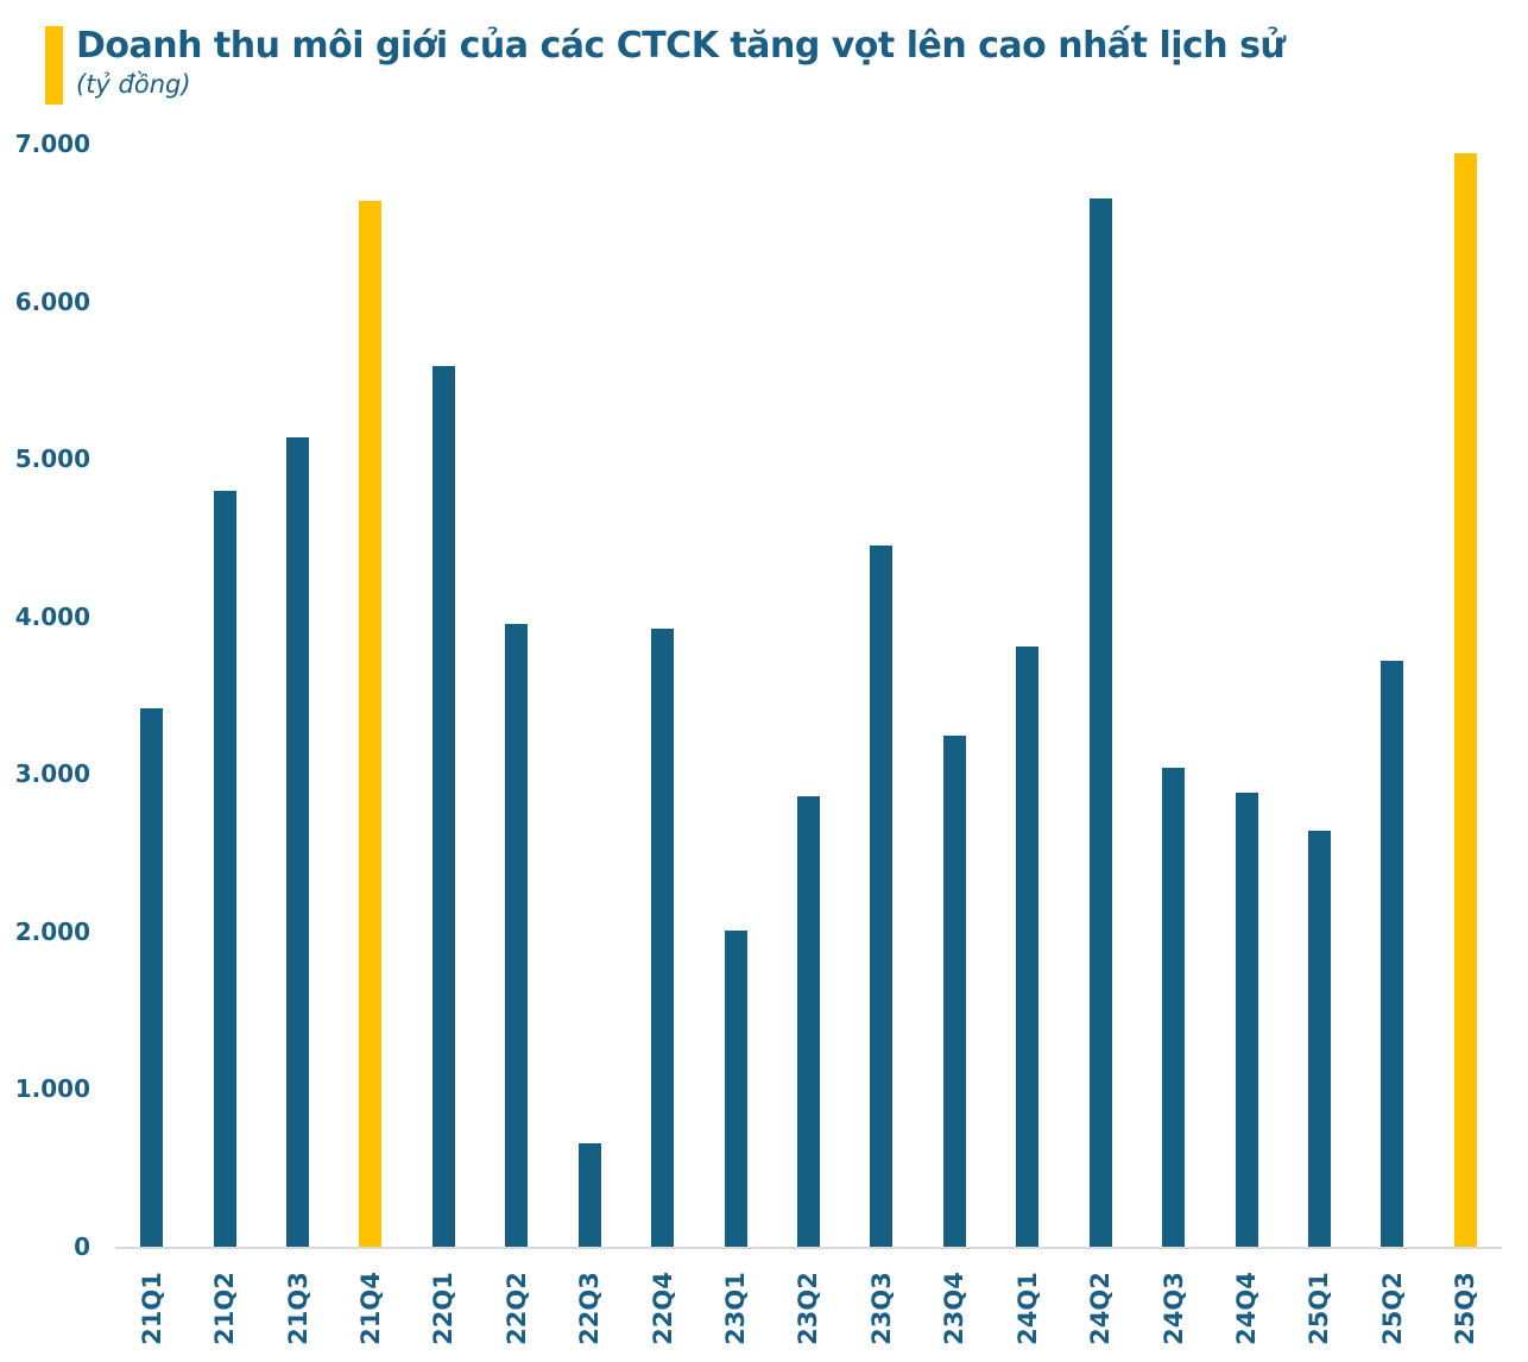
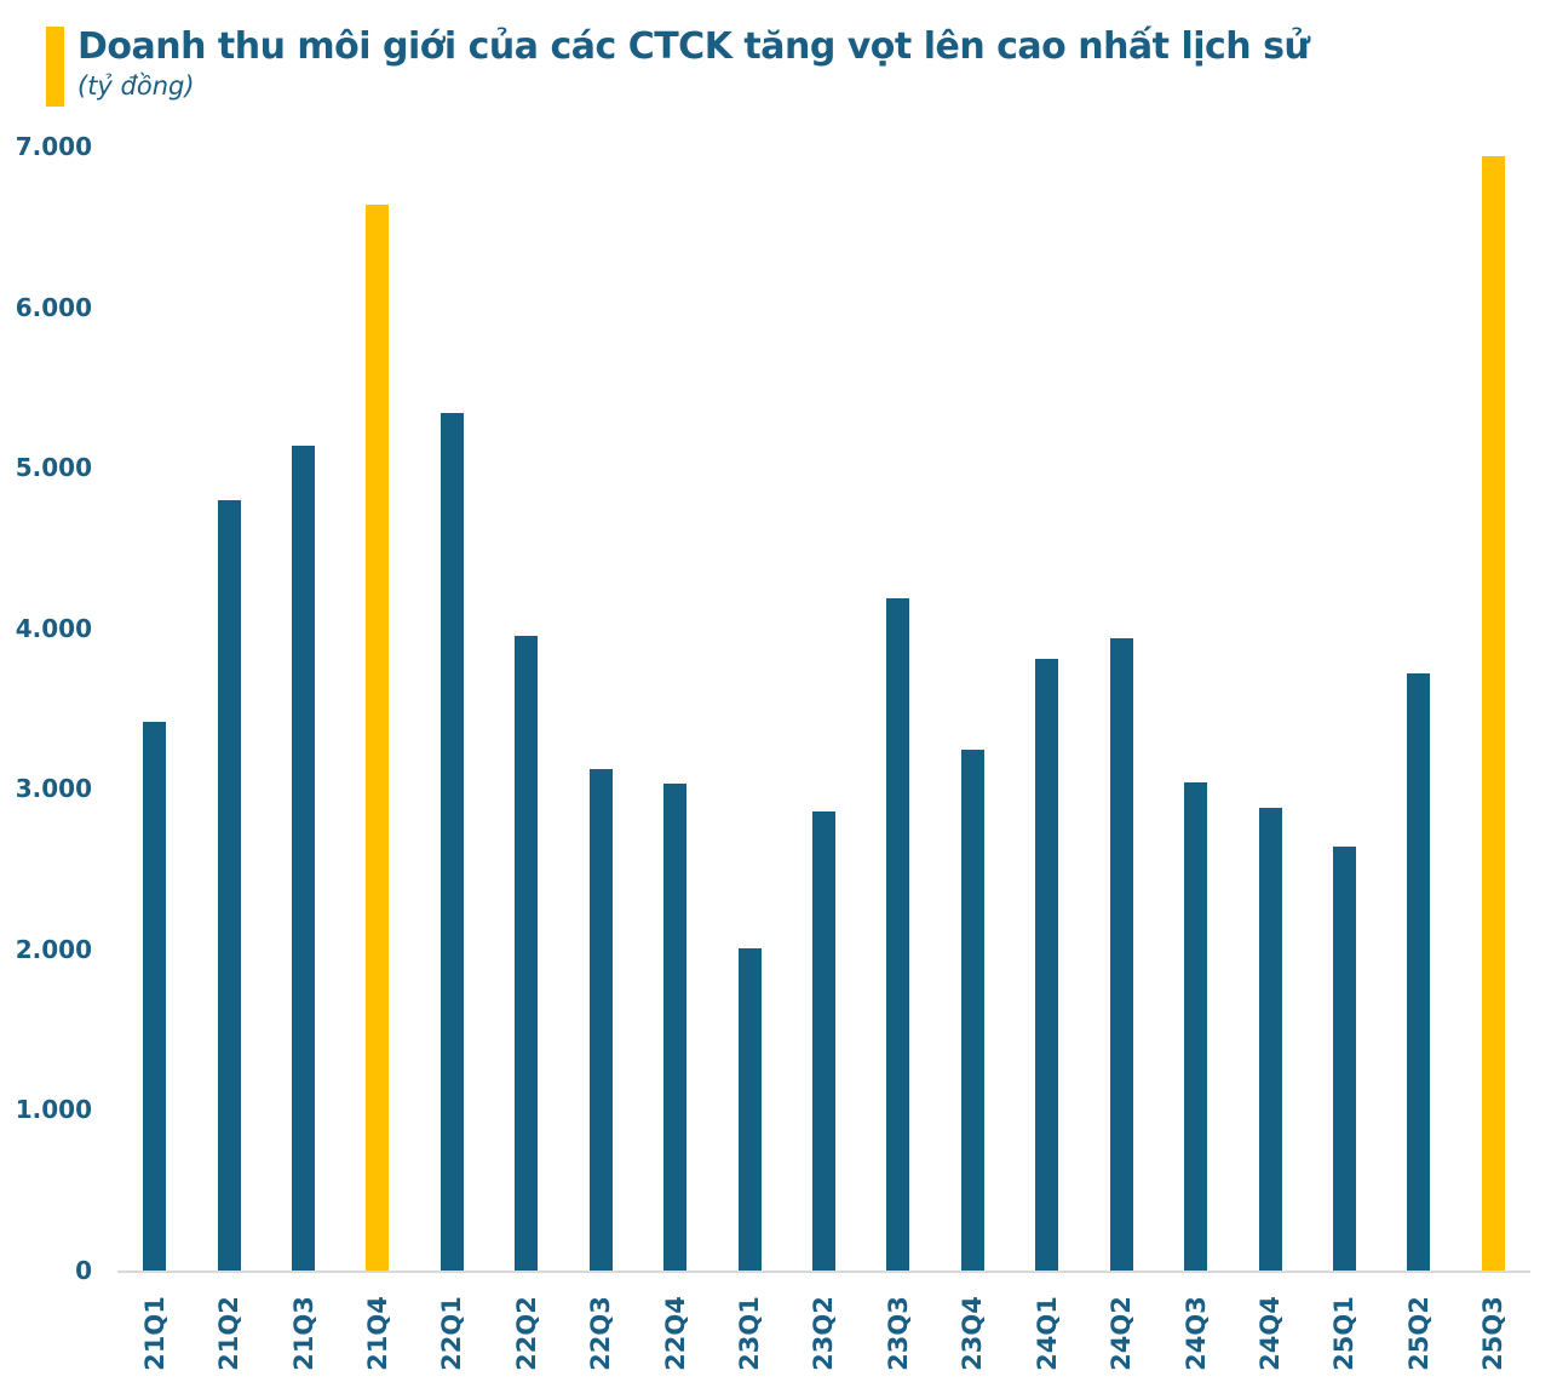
22Q1: 5590 -> 5340
22Q3: 660 -> 3120
22Q4: 3920 -> 3030
23Q3: 4450 -> 4190
24Q2: 6650 -> 3940
